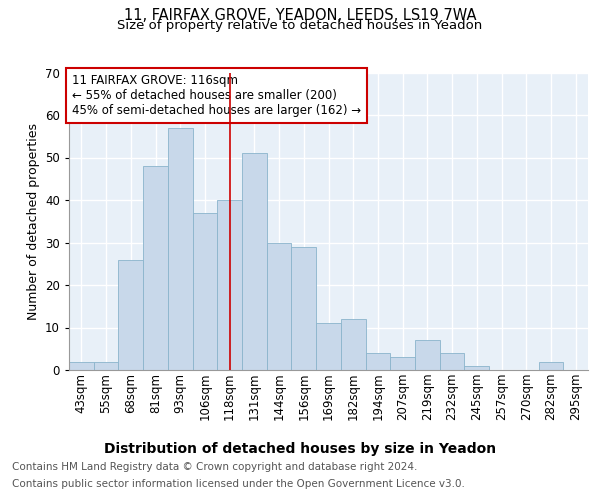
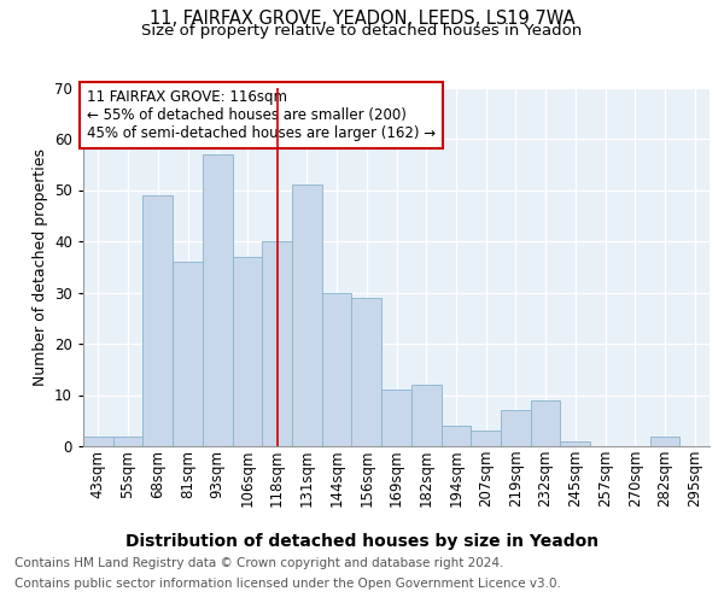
68sqm: 26 -> 49
81sqm: 48 -> 36
232sqm: 4 -> 9
